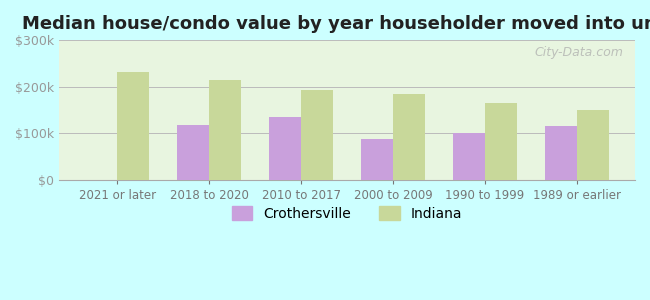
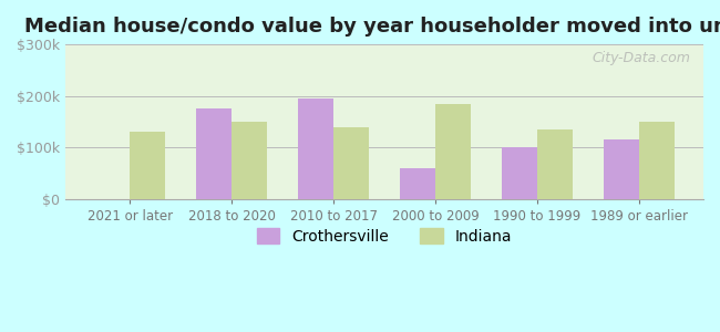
Indiana/2021 or later: $232k -> $130k
Crothersville/2018 to 2020: $118k -> $175k
Indiana/2018 to 2020: $215k -> $150k
Crothersville/2010 to 2017: $135k -> $195k
Indiana/2010 to 2017: $193k -> $140k
Crothersville/2000 to 2009: $88k -> $60k
Indiana/1990 to 1999: $165k -> $135k
